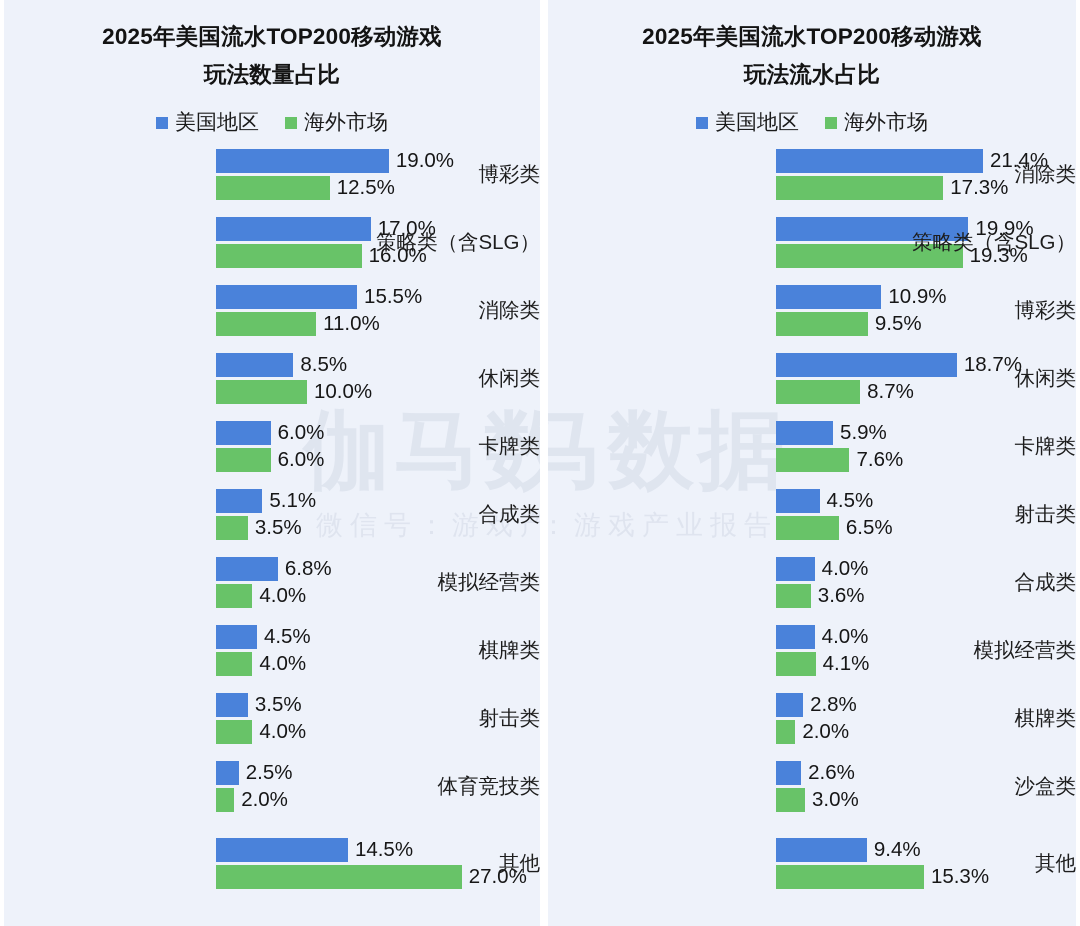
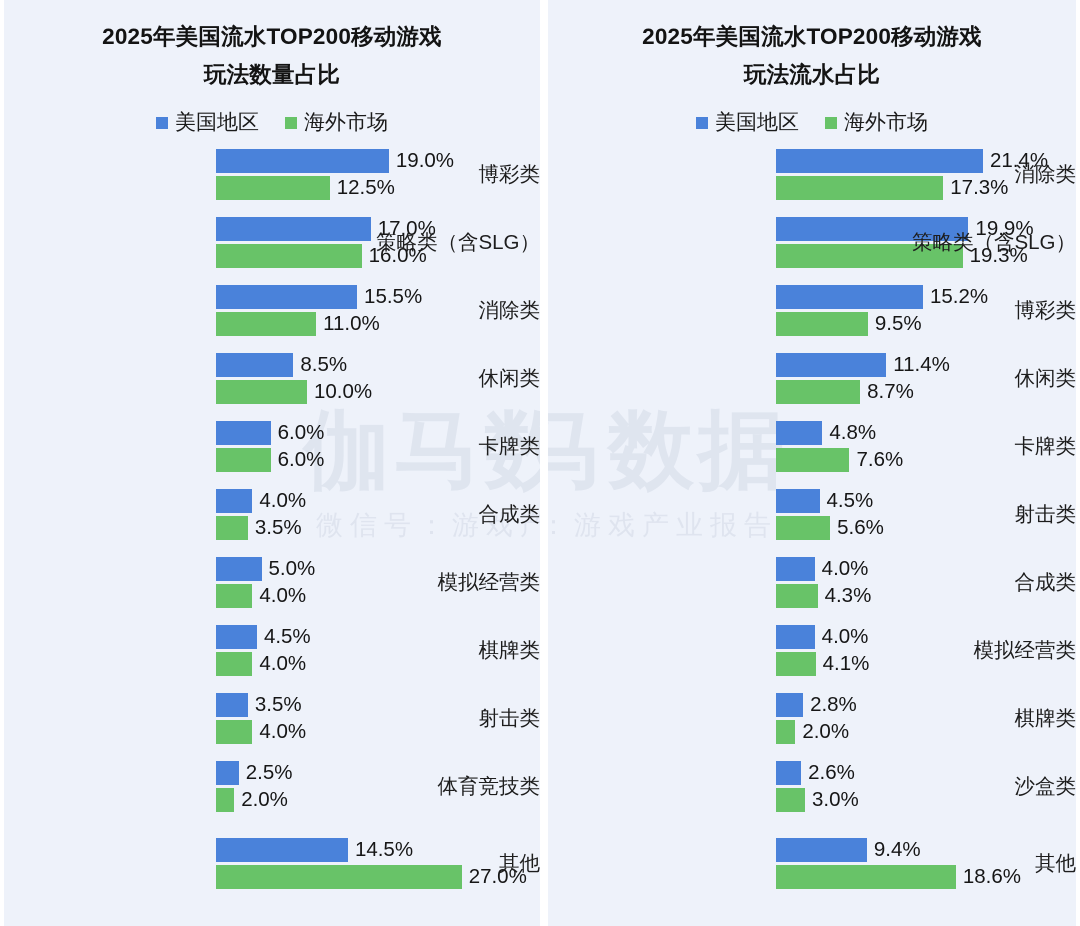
2025年美国流水TOP200移动游戏玩法数量占比/美国地区/合成类: 5.1% -> 4.0%
2025年美国流水TOP200移动游戏玩法数量占比/美国地区/模拟经营类: 6.8% -> 5.0%
2025年美国流水TOP200移动游戏玩法流水占比/美国地区/博彩类: 10.9% -> 15.2%
2025年美国流水TOP200移动游戏玩法流水占比/美国地区/休闲类: 18.7% -> 11.4%
2025年美国流水TOP200移动游戏玩法流水占比/美国地区/卡牌类: 5.9% -> 4.8%
2025年美国流水TOP200移动游戏玩法流水占比/海外市场/射击类: 6.5% -> 5.6%
2025年美国流水TOP200移动游戏玩法流水占比/海外市场/合成类: 3.6% -> 4.3%
2025年美国流水TOP200移动游戏玩法流水占比/海外市场/其他: 15.3% -> 18.6%
